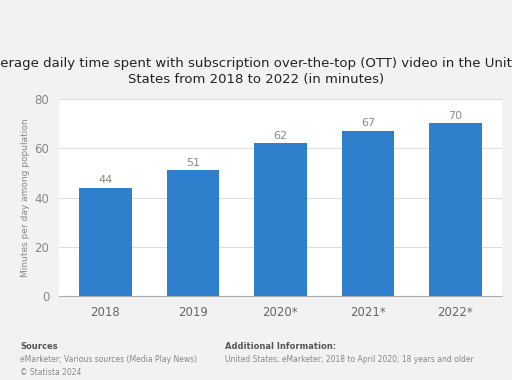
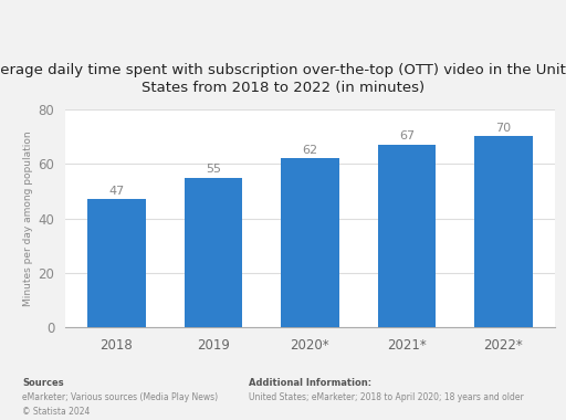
2018: 44 -> 47
2019: 51 -> 55
